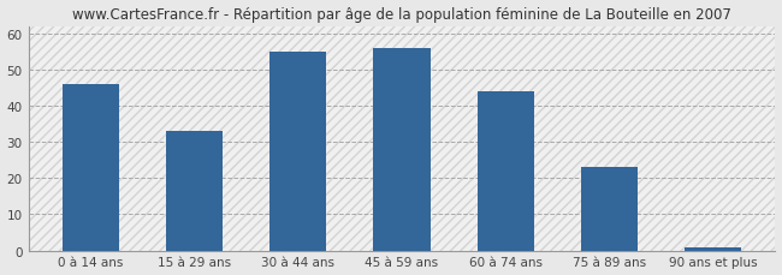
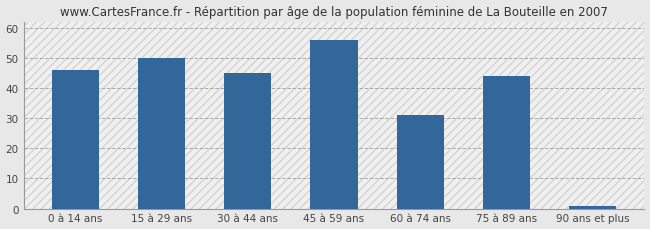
15 à 29 ans: 33 -> 50
30 à 44 ans: 55 -> 45
60 à 74 ans: 44 -> 31
75 à 89 ans: 23 -> 44
